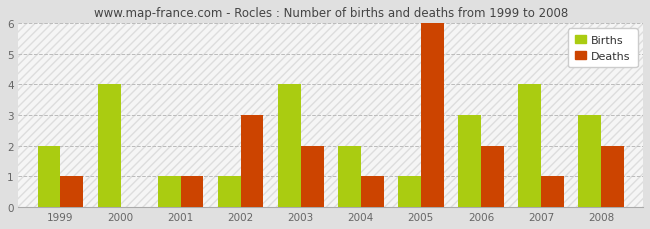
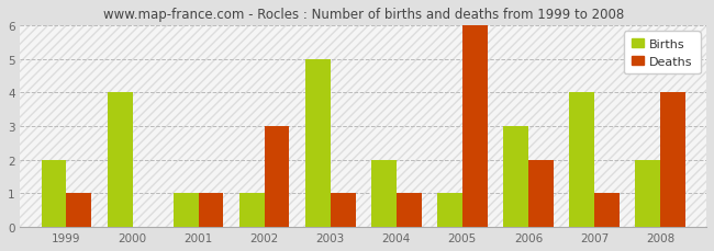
Births/2003: 4 -> 5
Deaths/2003: 2 -> 1
Births/2008: 3 -> 2
Deaths/2008: 2 -> 4
